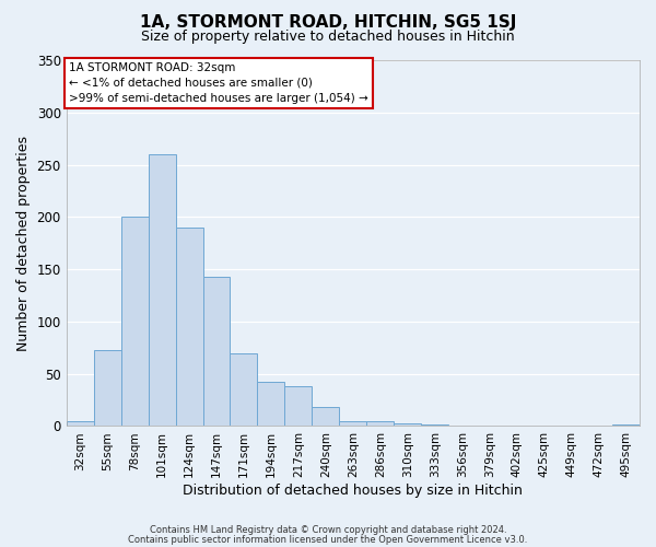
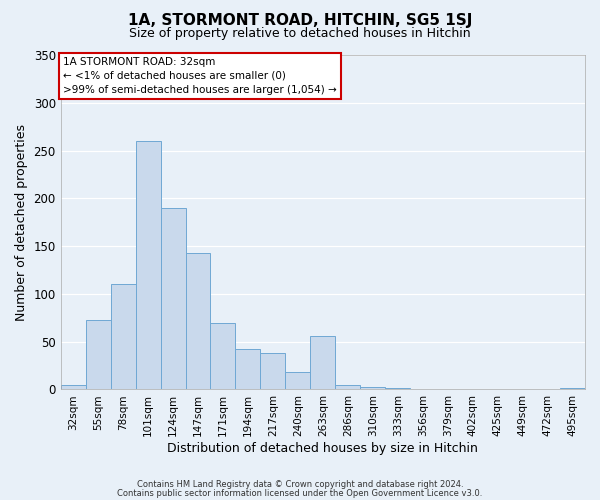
78sqm: 200 -> 110
263sqm: 5 -> 56
